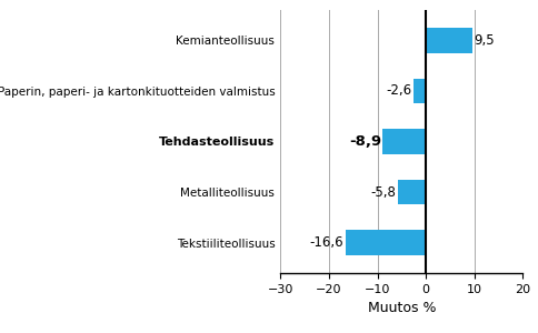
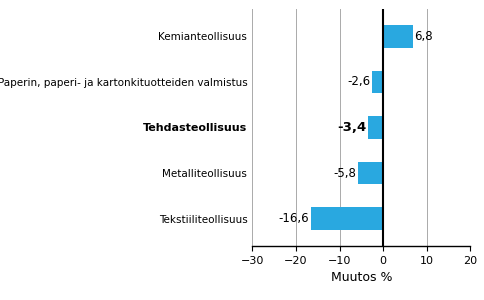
Kemianteollisuus: 9,5 -> 6,8
Tehdasteollisuus: -8,9 -> -3,4
